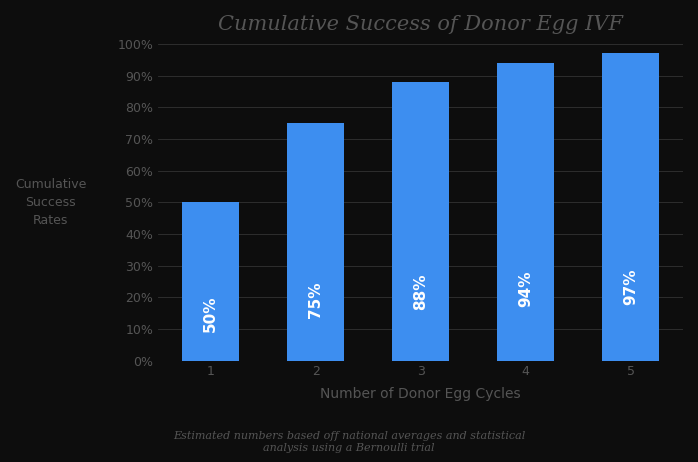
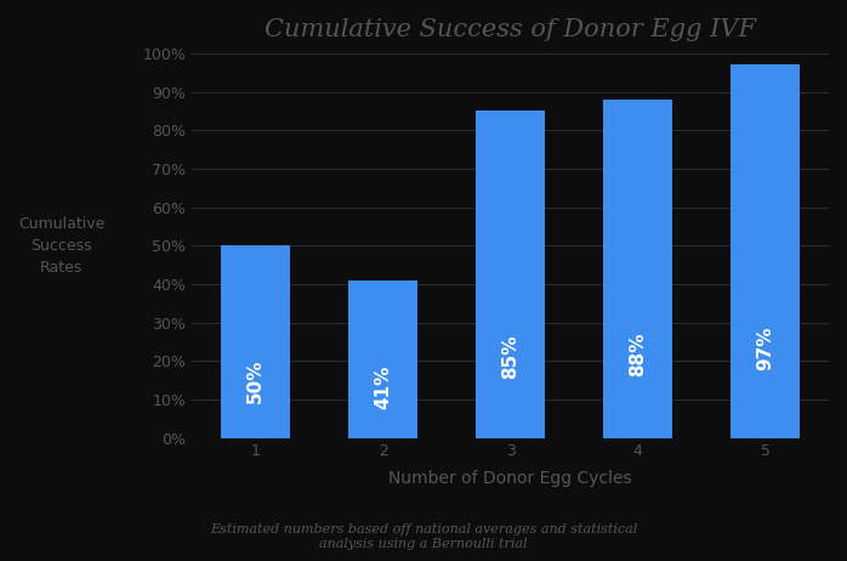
2: 75% -> 41%
3: 88% -> 85%
4: 94% -> 88%
